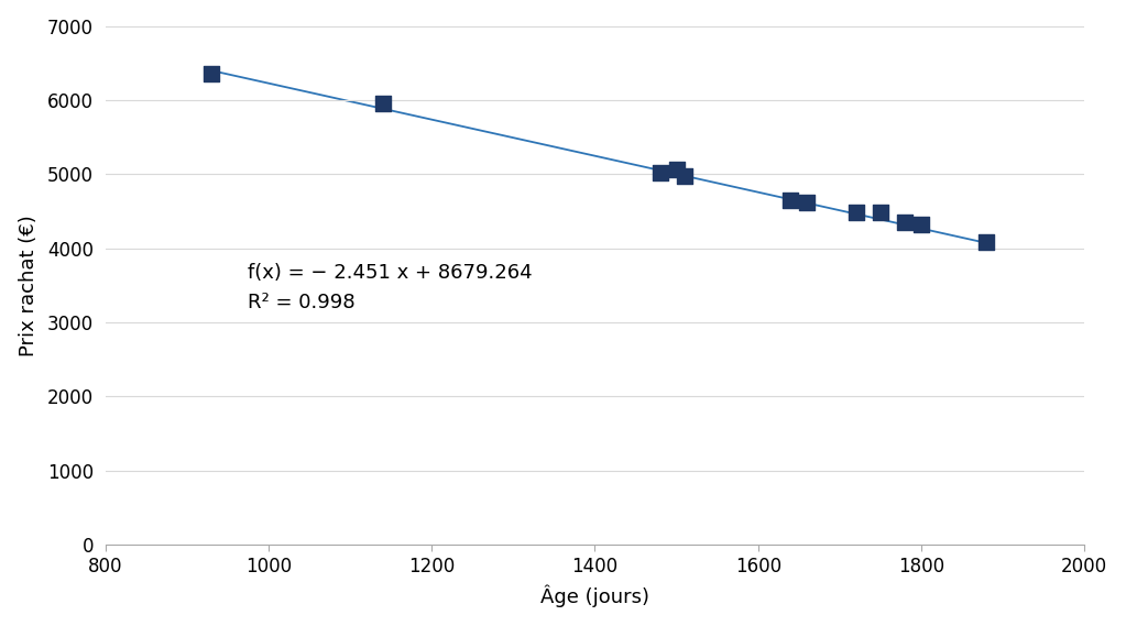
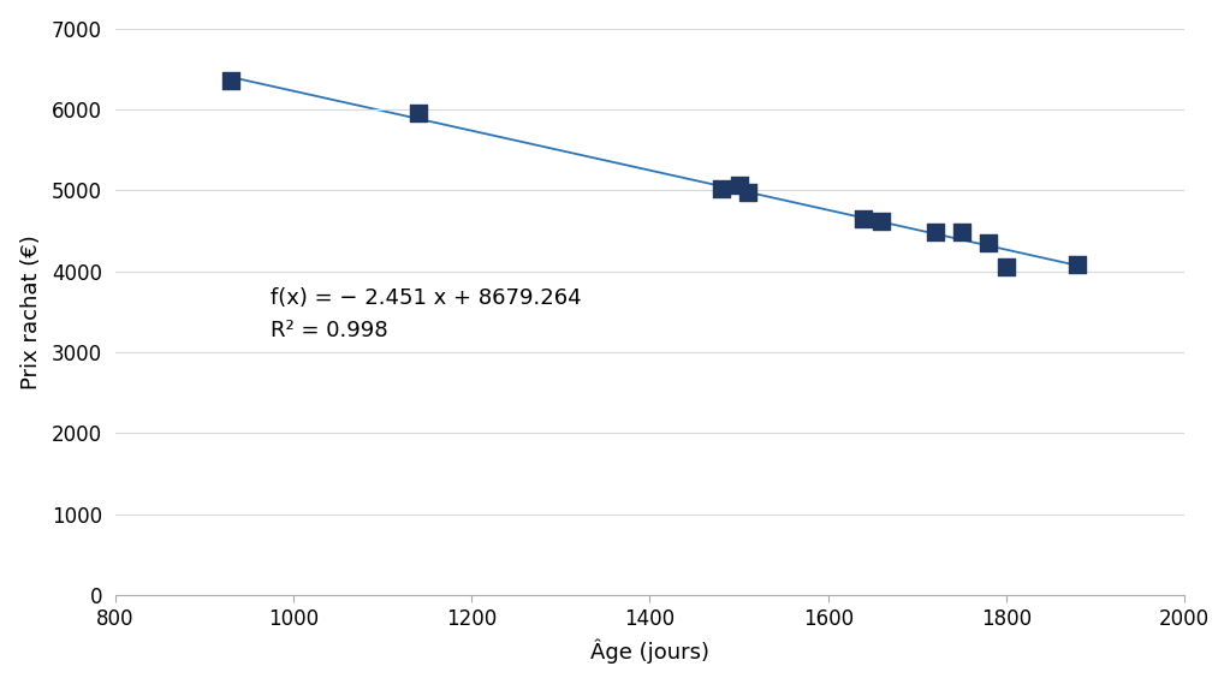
1800: 4320 -> 4060
